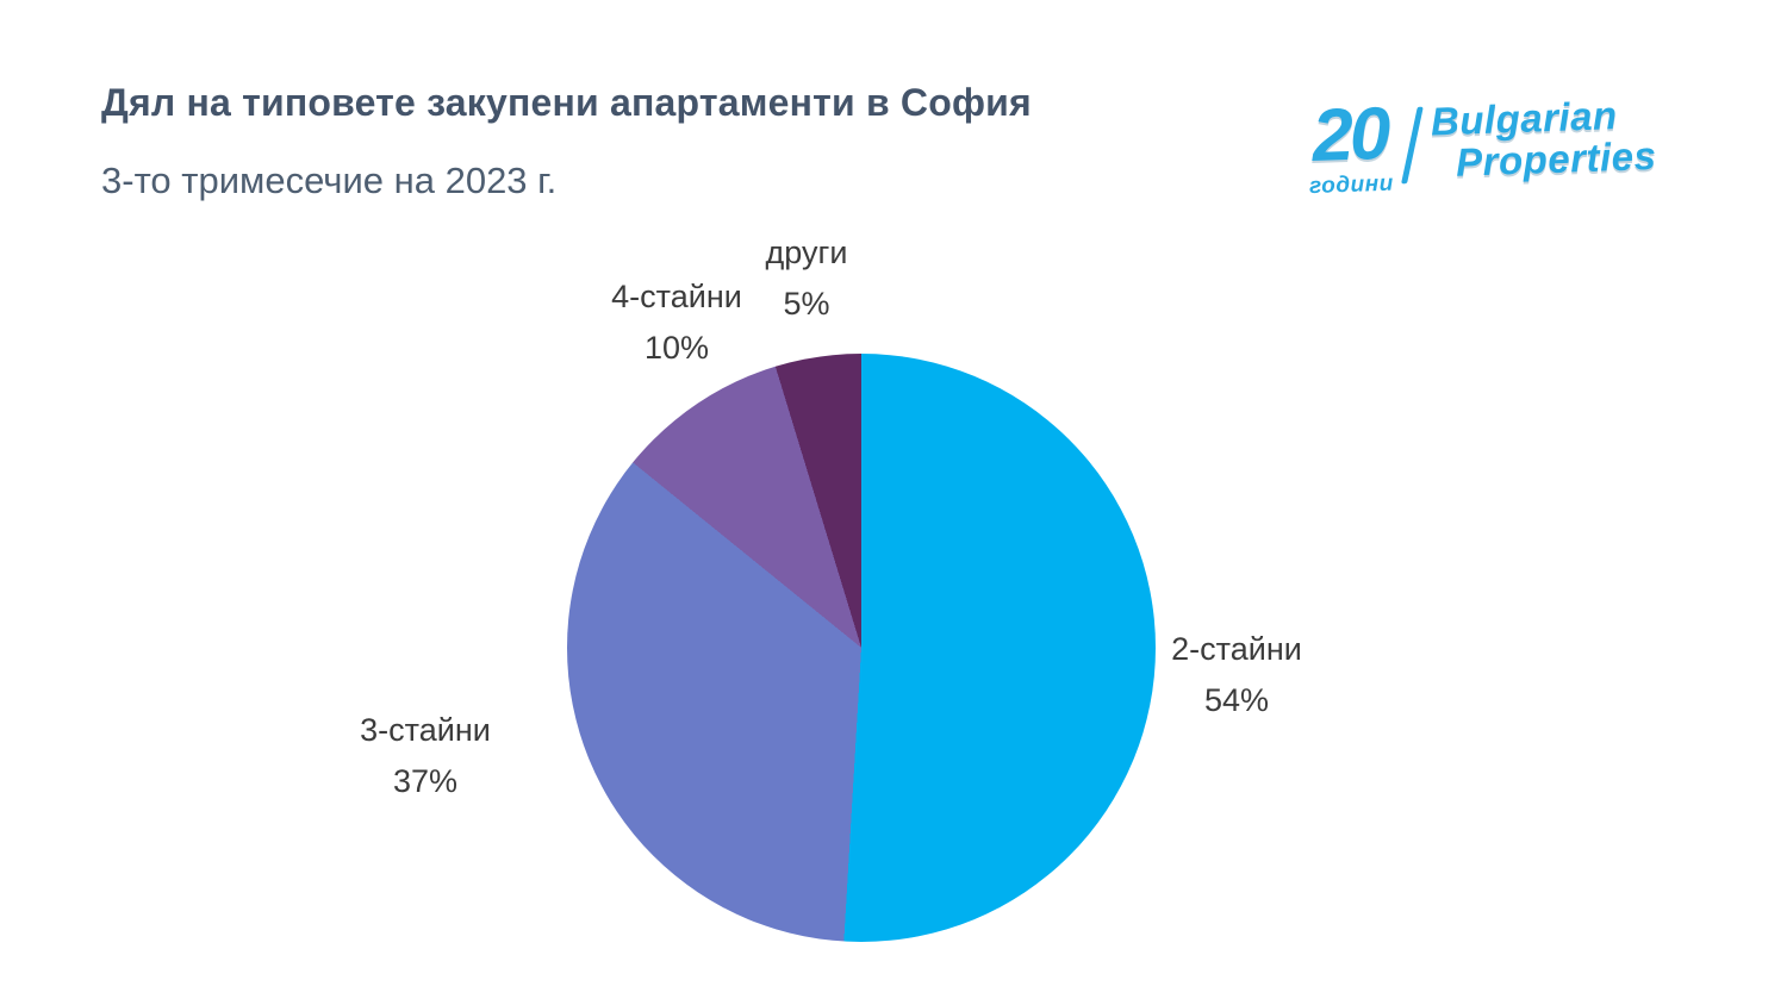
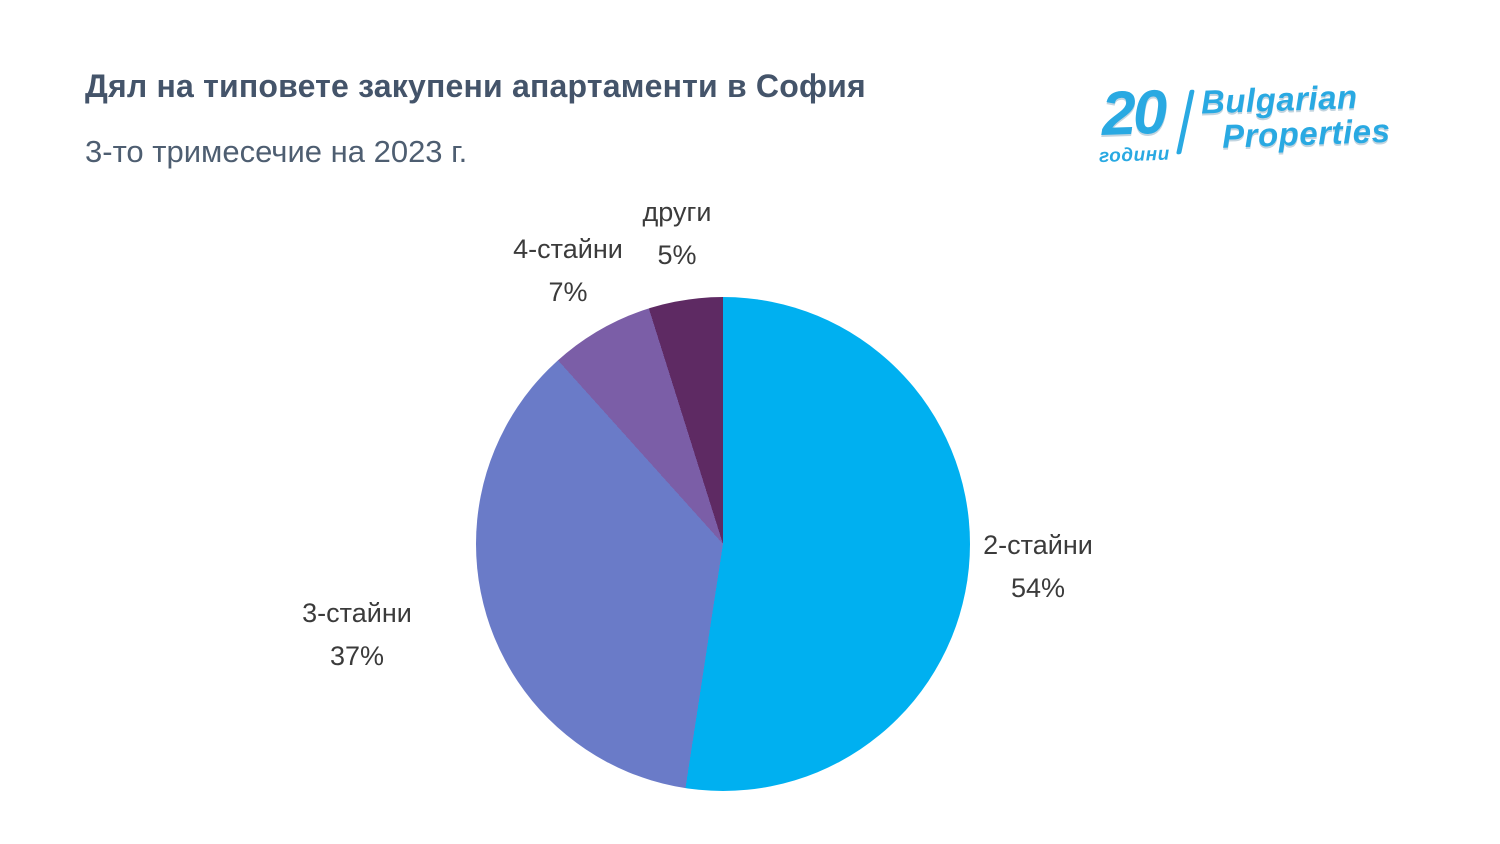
4-стайни: 10% -> 7%
